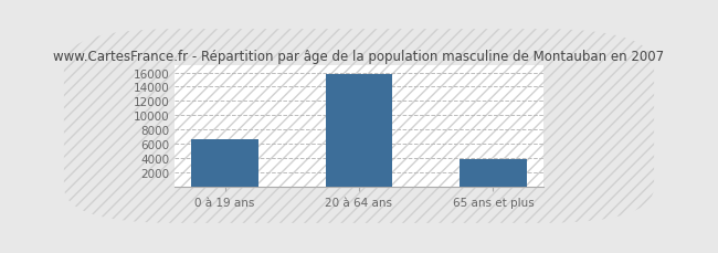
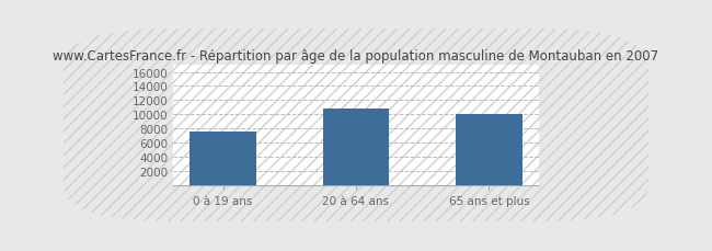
0 à 19 ans: 6600 -> 7600
20 à 64 ans: 15700 -> 10800
65 ans et plus: 3900 -> 10000
